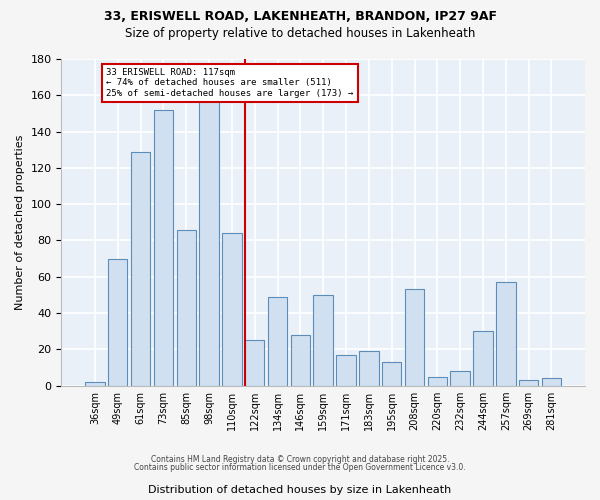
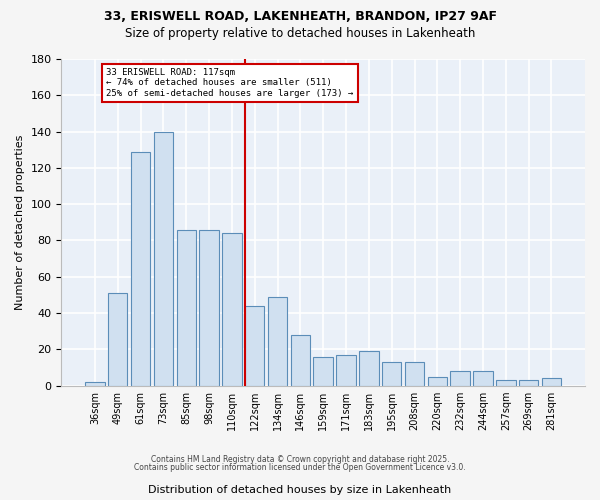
49sqm: 70 -> 51
73sqm: 152 -> 140
98sqm: 157 -> 86
122sqm: 25 -> 44
159sqm: 50 -> 16
208sqm: 53 -> 13
244sqm: 30 -> 8
257sqm: 57 -> 3
